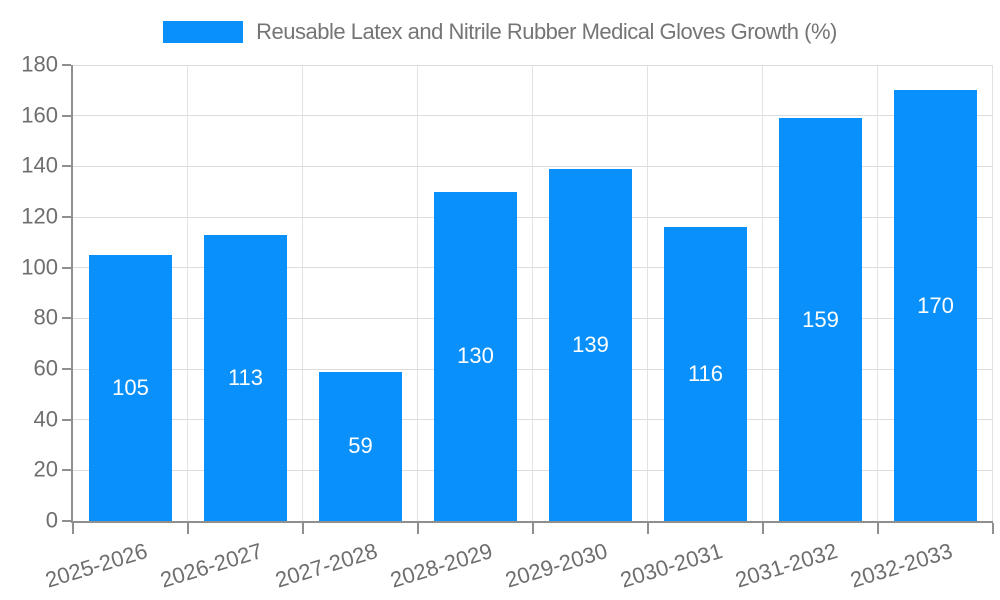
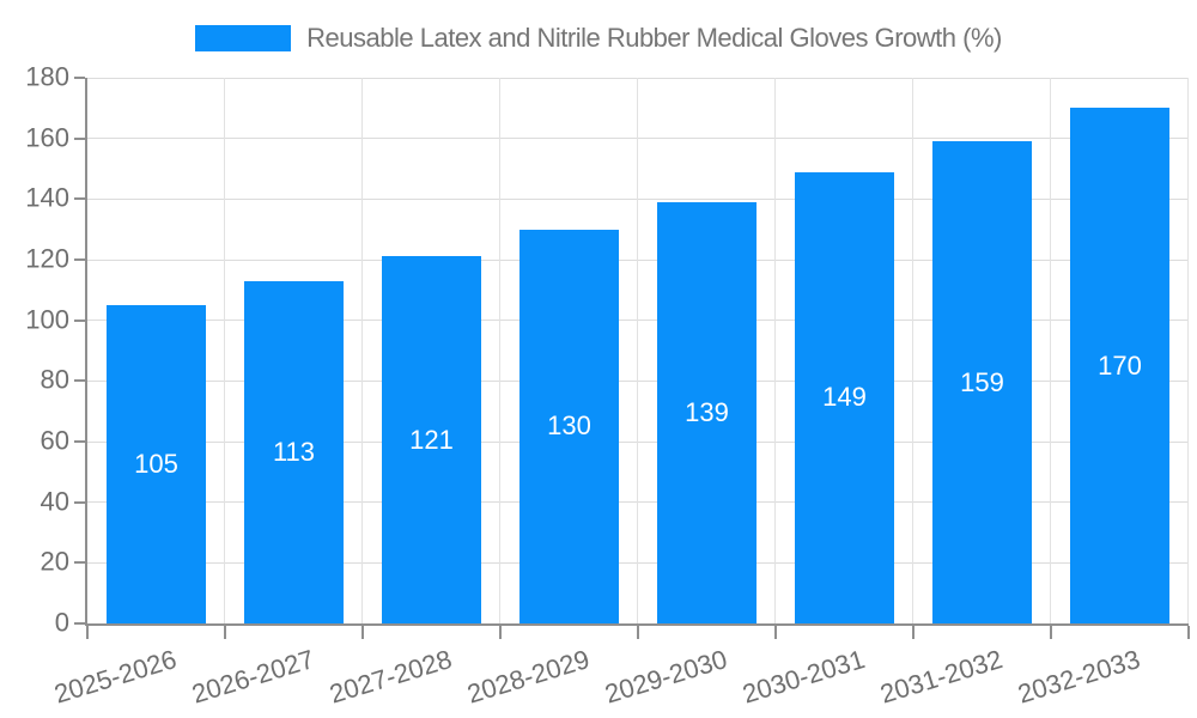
2027-2028: 59 -> 121
2030-2031: 116 -> 149
